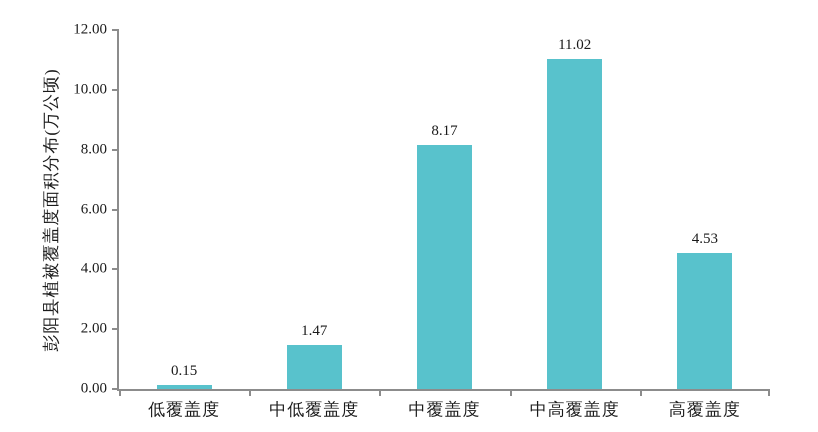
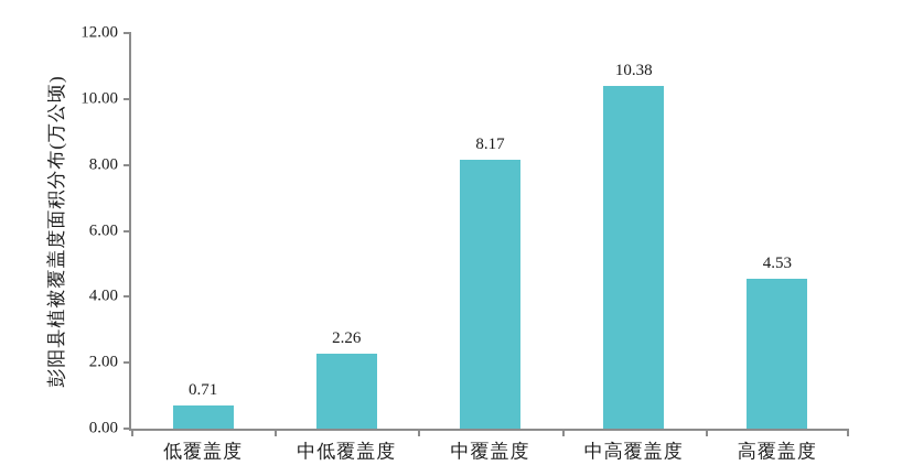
低覆盖度: 0.15 -> 0.71
中低覆盖度: 1.47 -> 2.26
中高覆盖度: 11.02 -> 10.38
